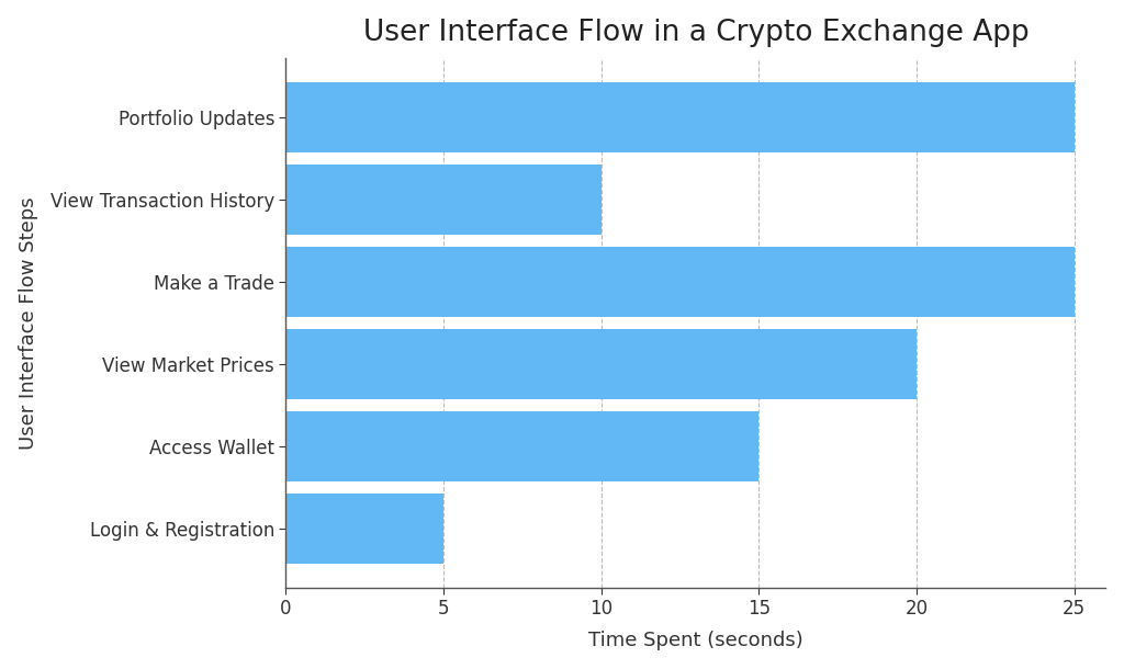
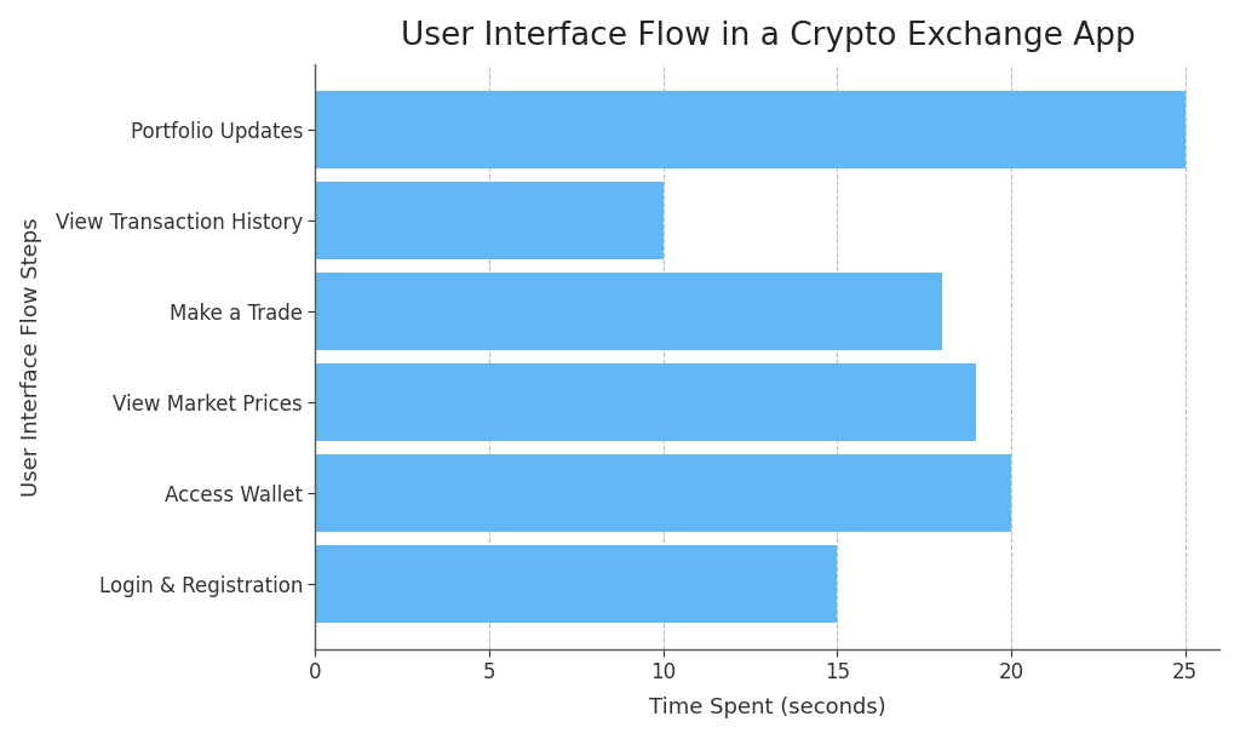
Make a Trade: 25 -> 18
View Market Prices: 20 -> 19
Access Wallet: 15 -> 20
Login & Registration: 5 -> 15
